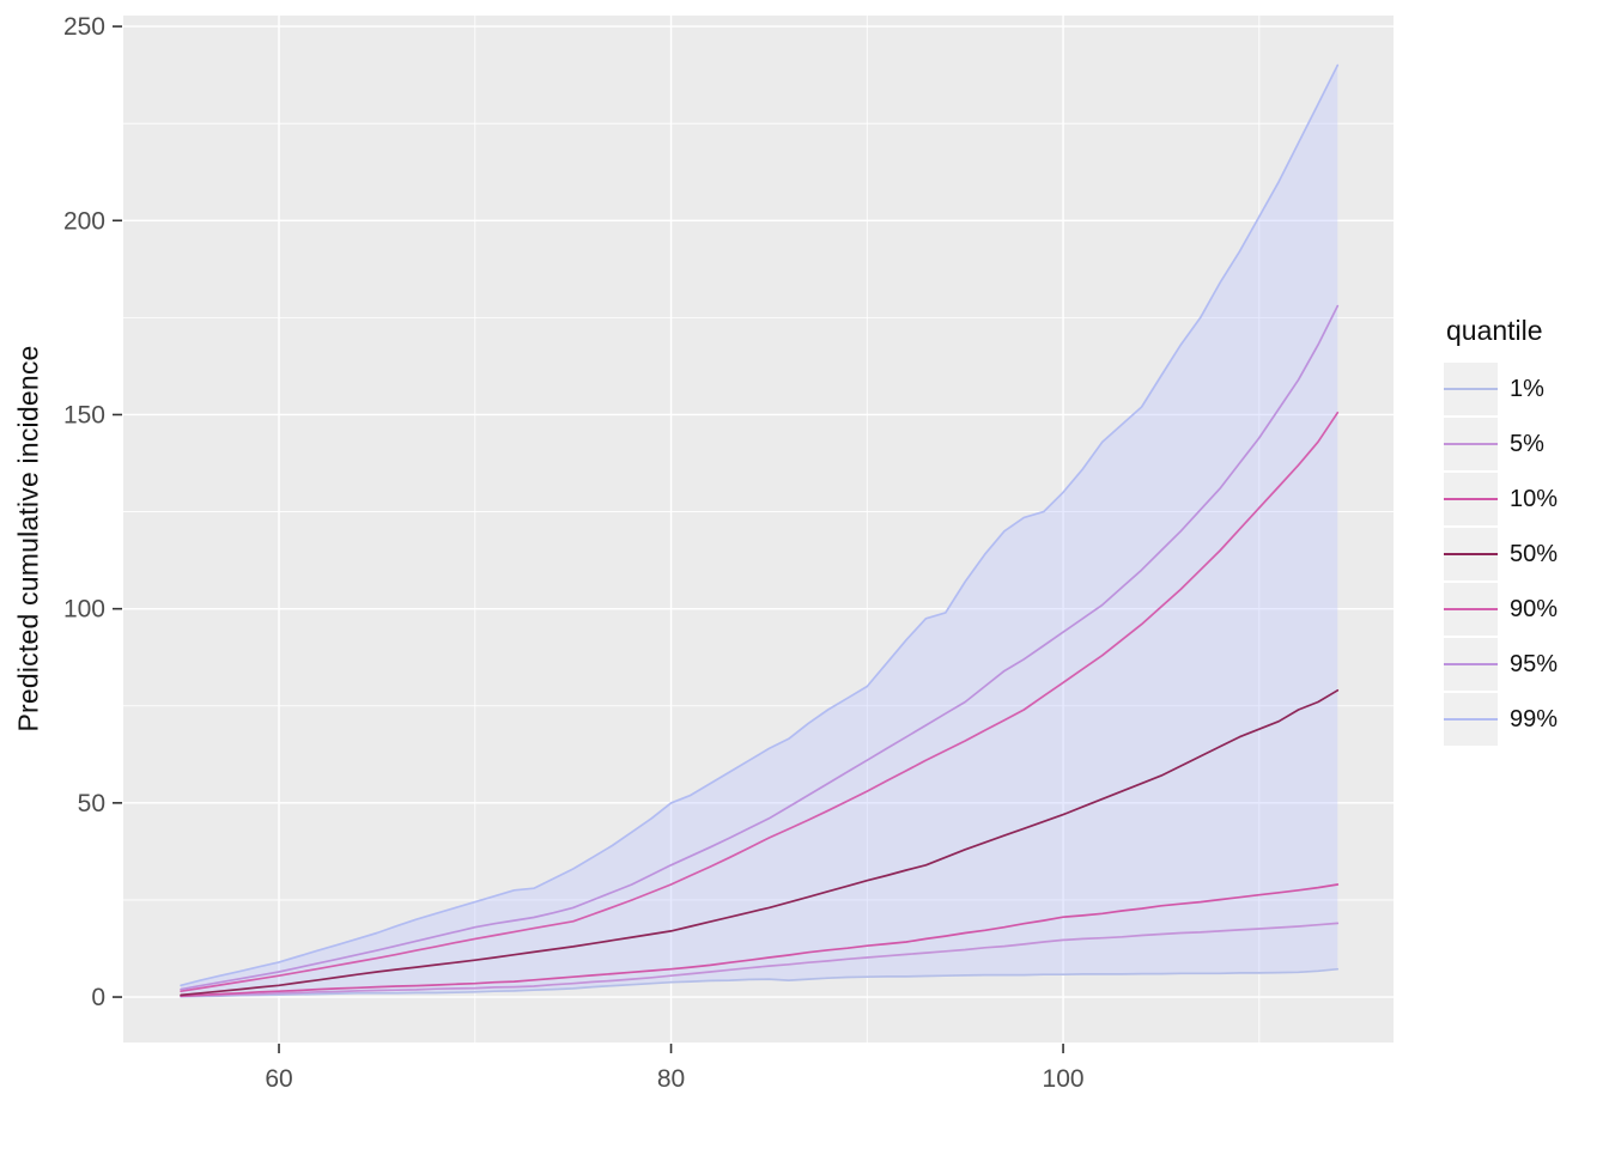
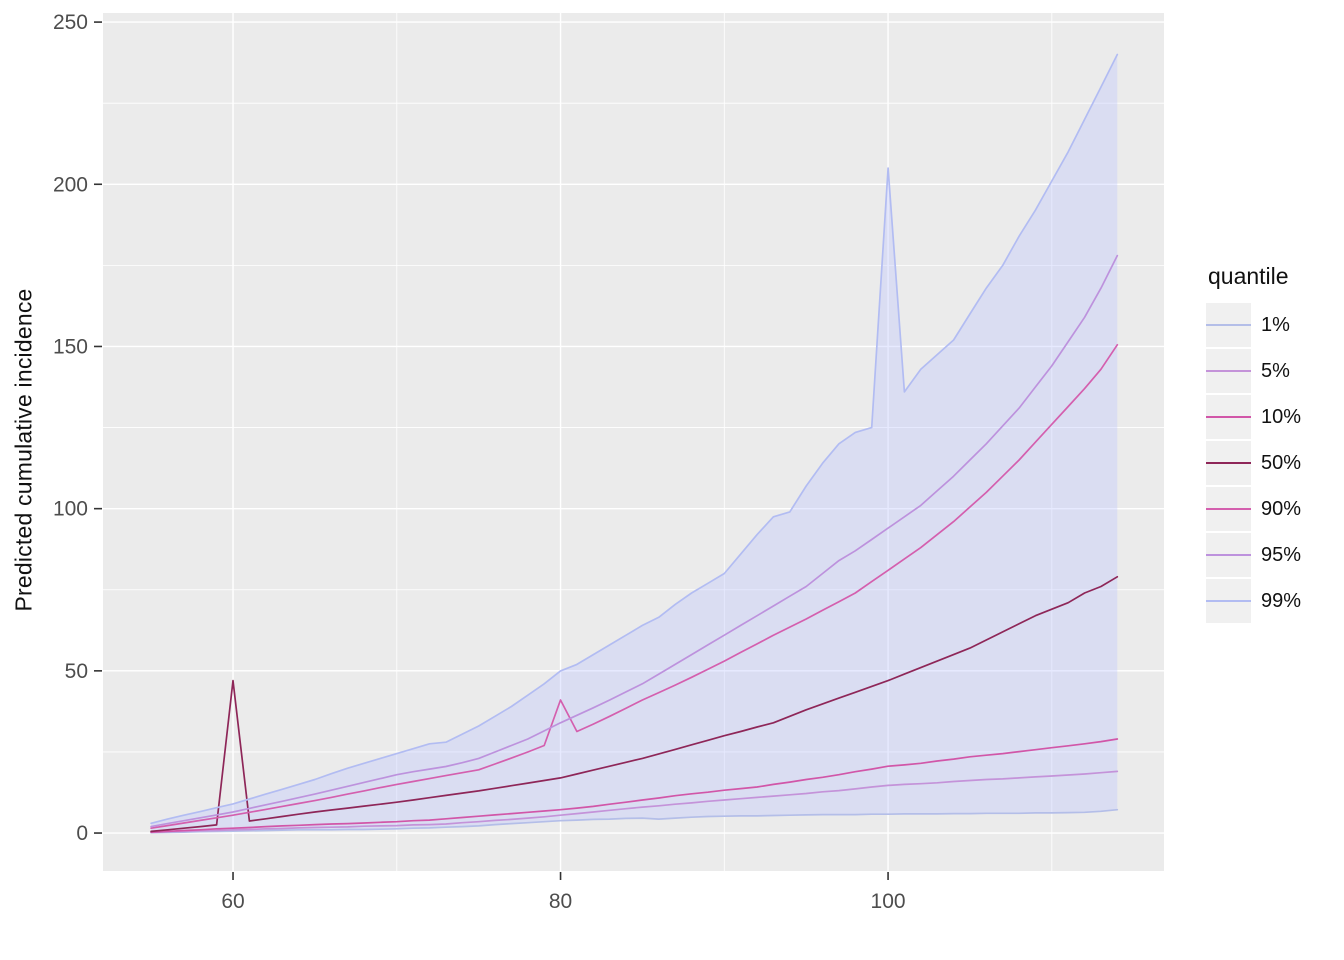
50%/60: 3 -> 47
90%/80: 29 -> 41
99%/100: 130 -> 205
